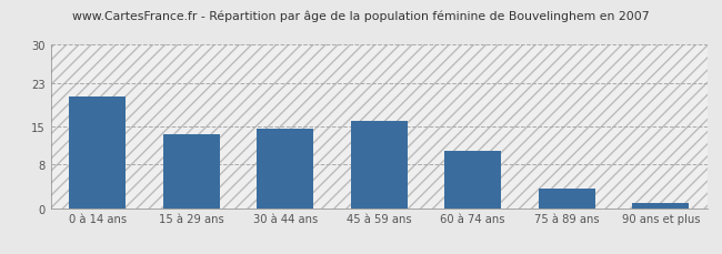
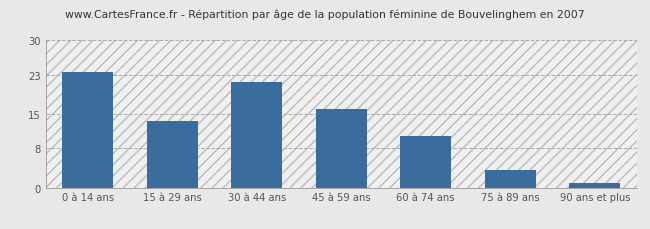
0 à 14 ans: 20.5 -> 23.5
30 à 44 ans: 14.5 -> 21.5
